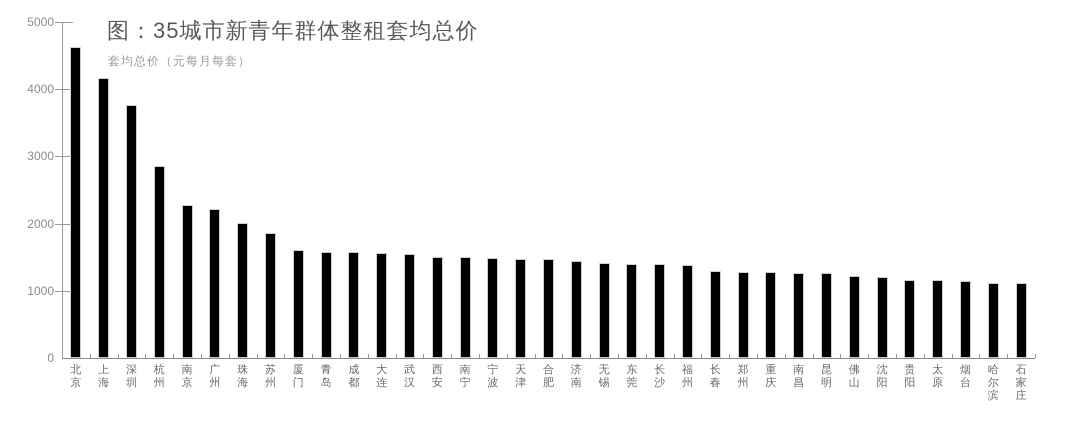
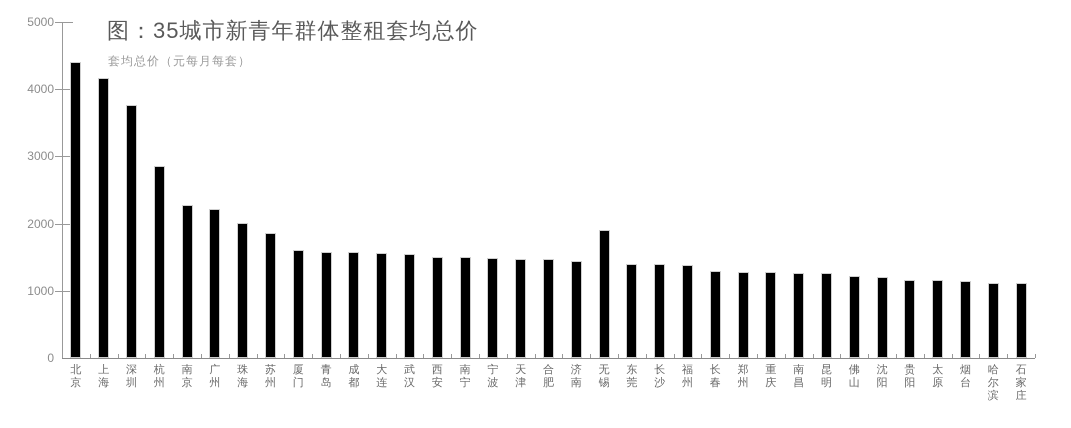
北京: 4600 -> 4400
无锡: 1400 -> 1900
